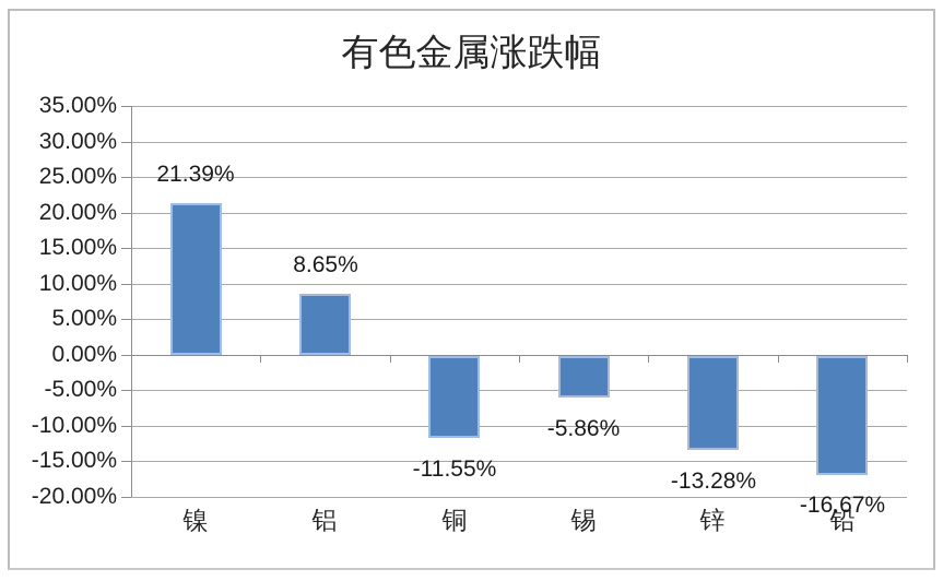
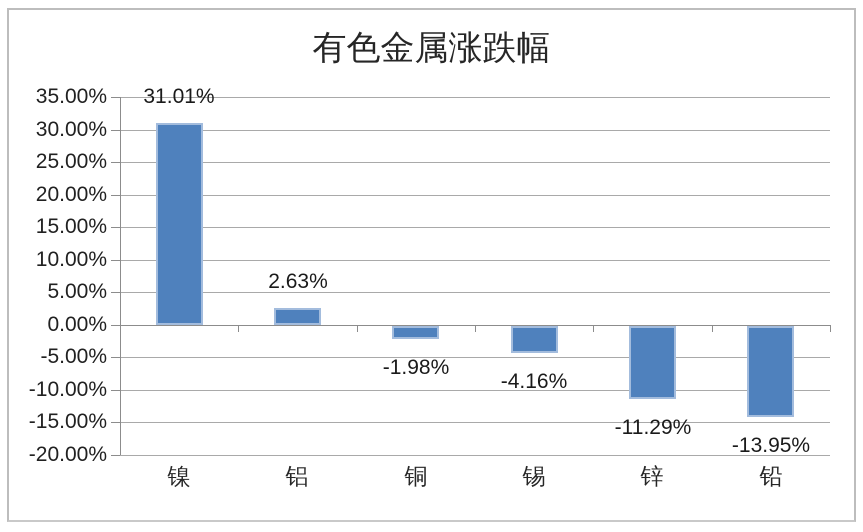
镍: 21.39% -> 31.01%
铝: 8.65% -> 2.63%
铜: -11.55% -> -1.98%
锡: -5.86% -> -4.16%
锌: -13.28% -> -11.29%
铅: -16.67% -> -13.95%
